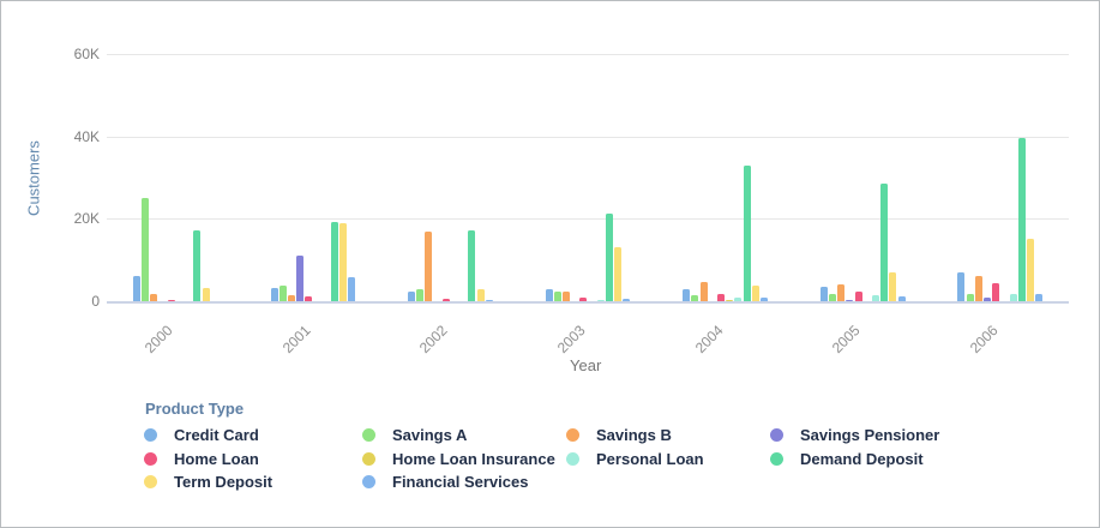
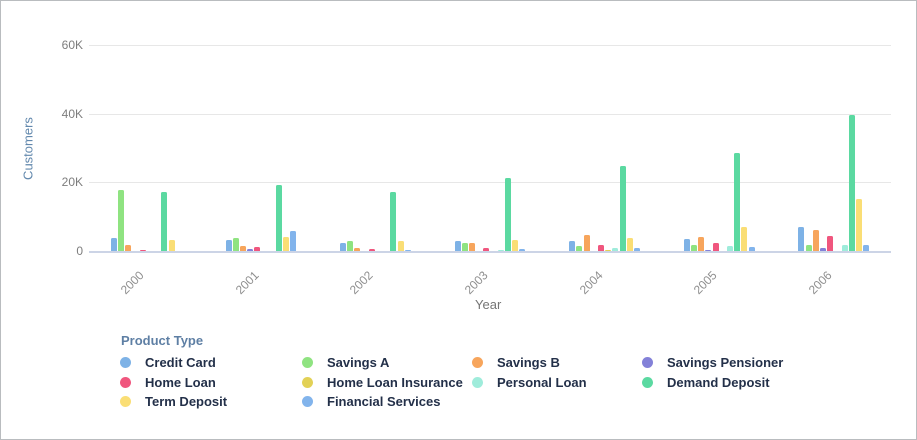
Credit Card/2000: 6K -> 4K
Savings A/2000: 25K -> 18K
Savings Pensioner/2001: 11K -> 1K
Term Deposit/2001: 19K -> 4K
Savings B/2002: 17K -> 1K
Term Deposit/2003: 13K -> 3K
Demand Deposit/2004: 33K -> 25K
